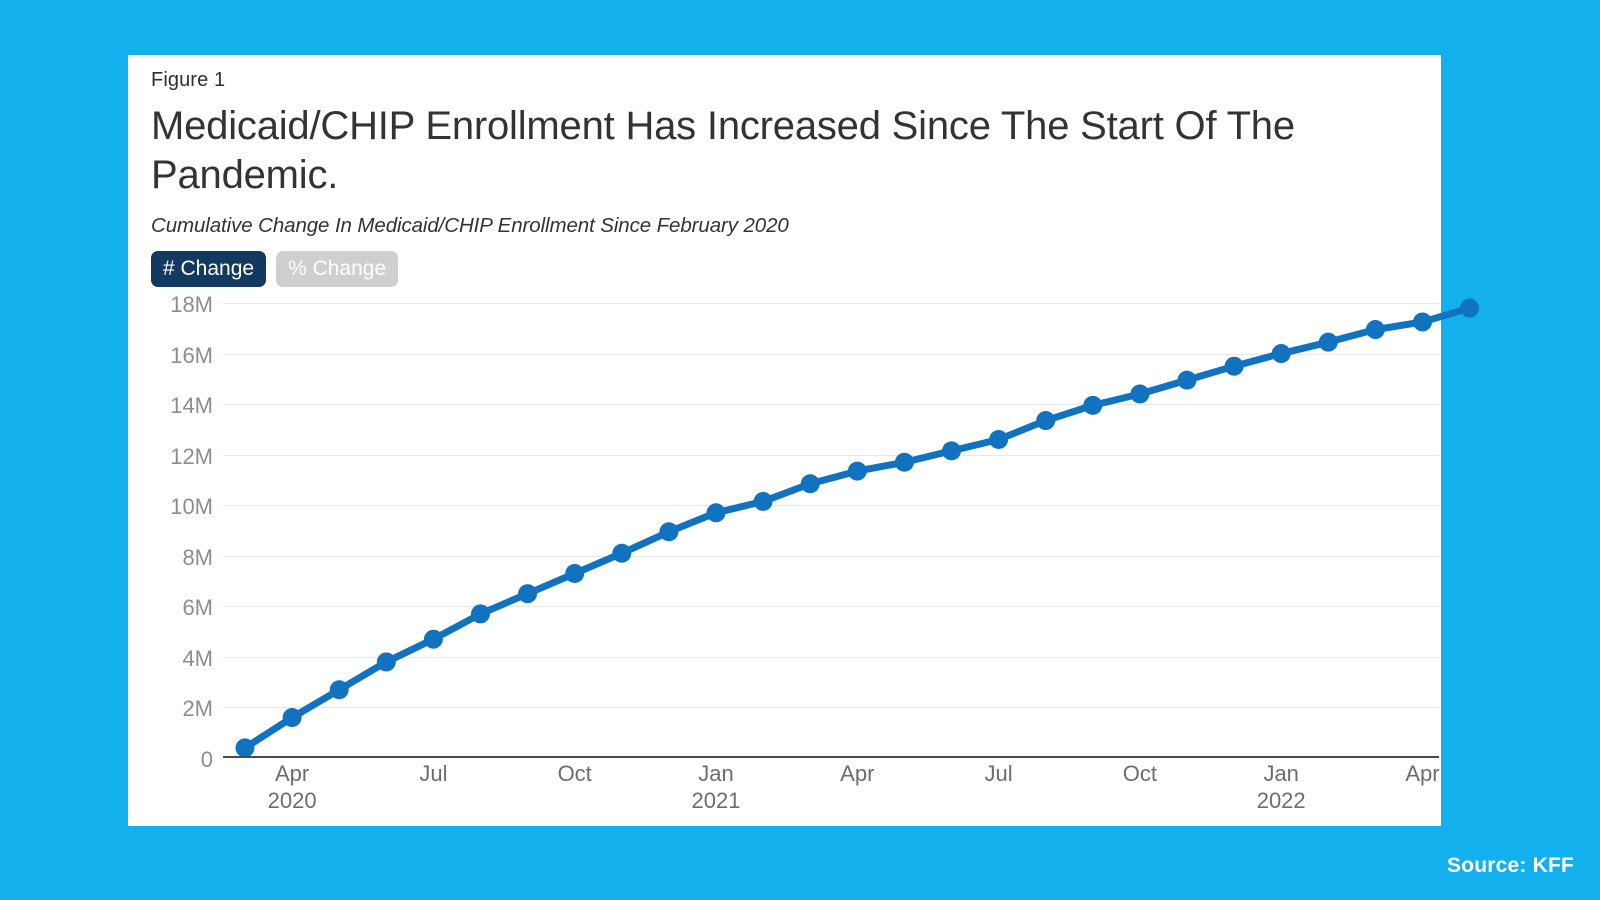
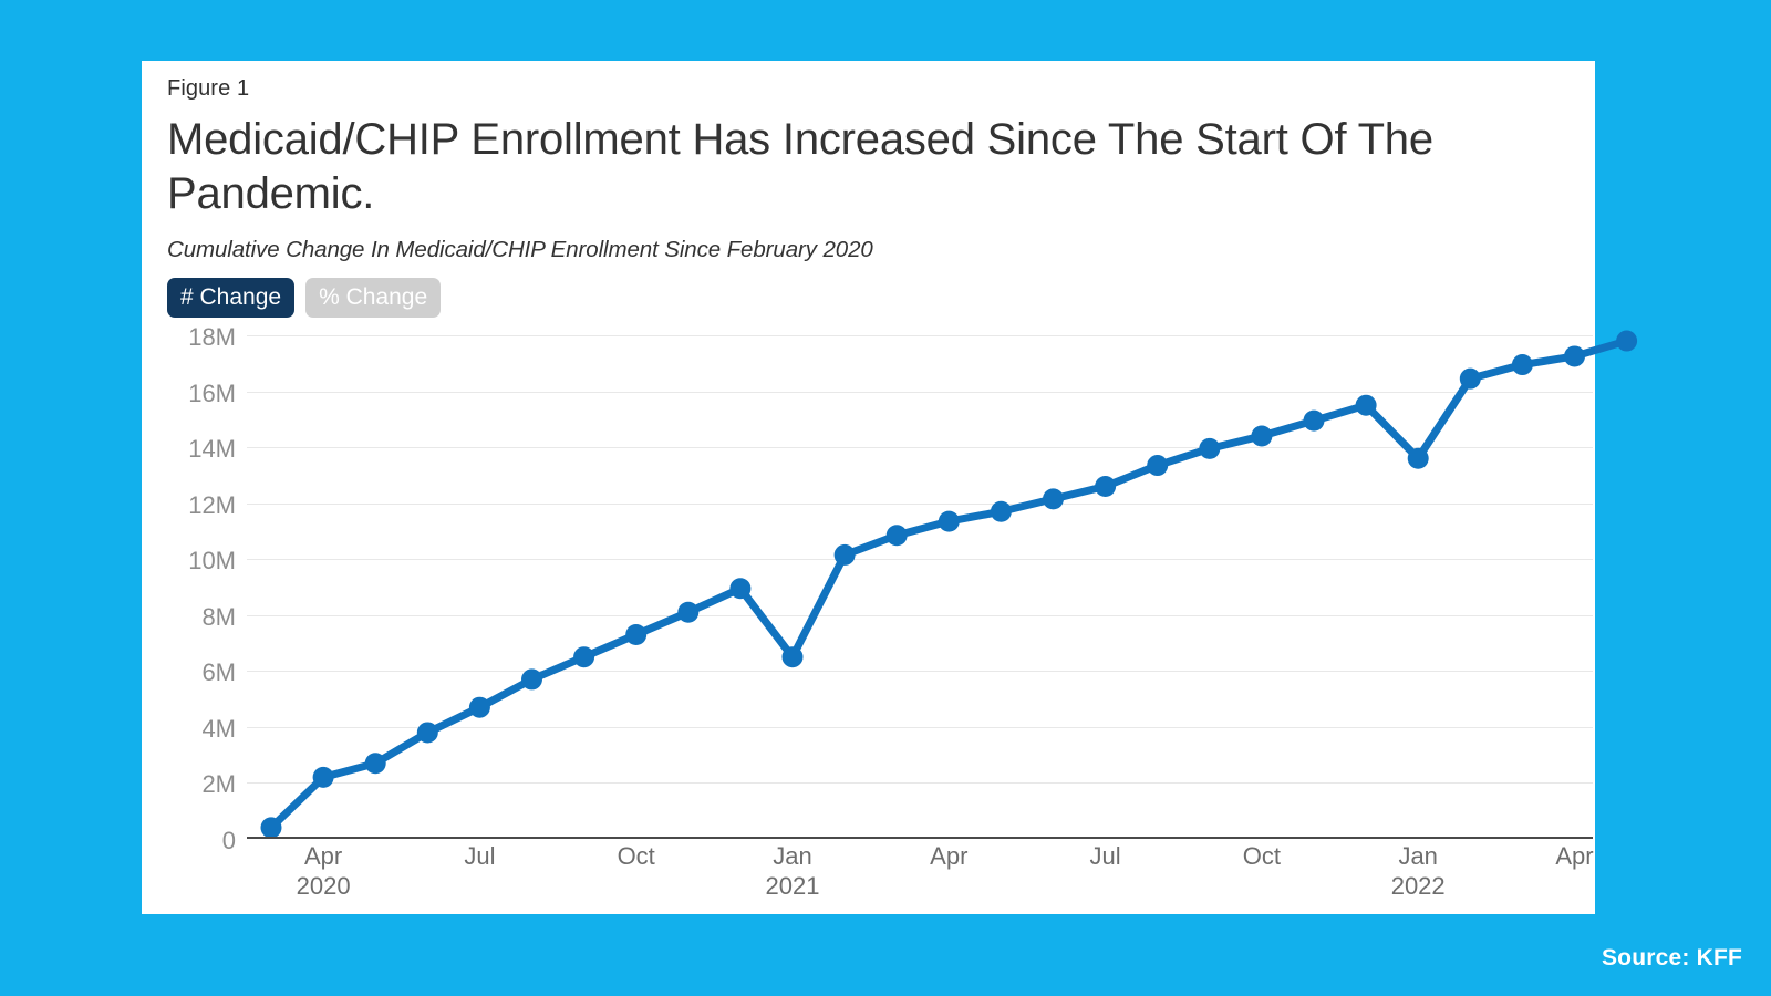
Apr 2020: 1.6M -> 2.2M
Jan 2021: 9.7M -> 6.5M
Jan 2022: 16.0M -> 13.6M
